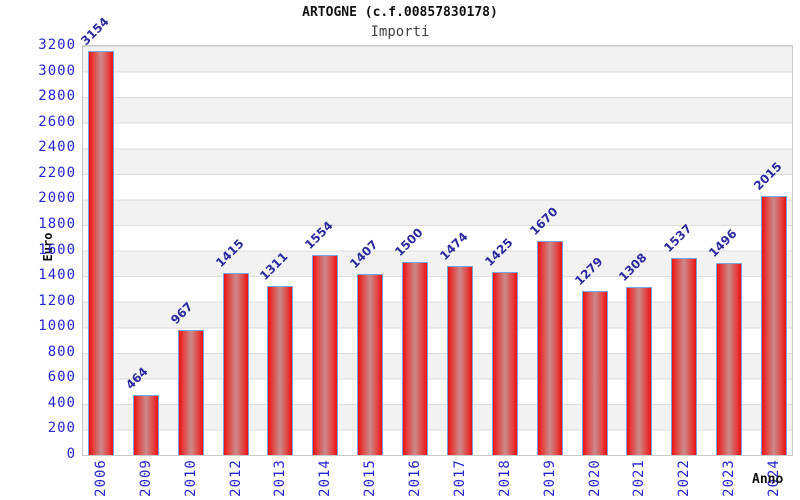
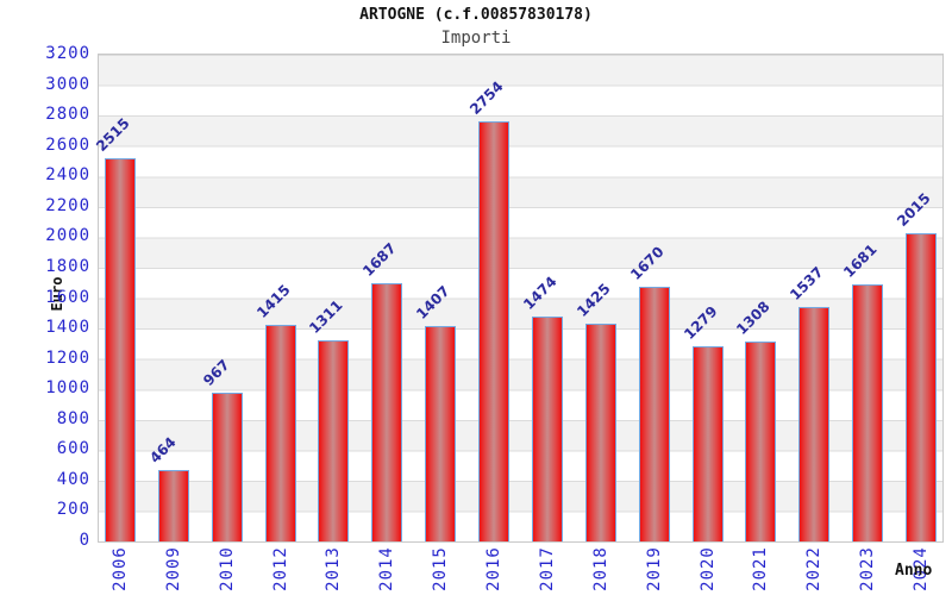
2006: 3154 -> 2515
2014: 1554 -> 1687
2016: 1500 -> 2754
2023: 1496 -> 1681
